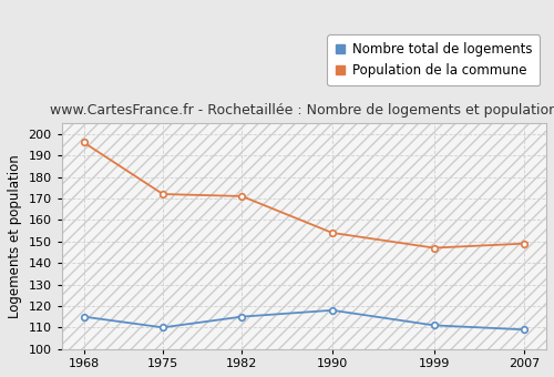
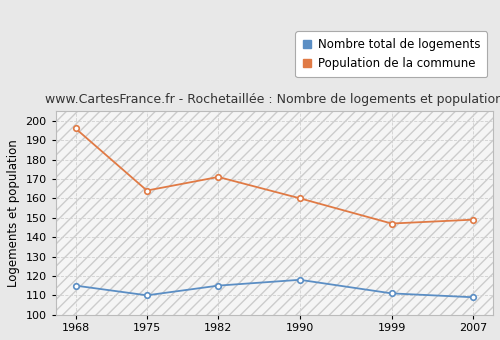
Population de la commune/1975: 172 -> 164
Population de la commune/1990: 154 -> 160
